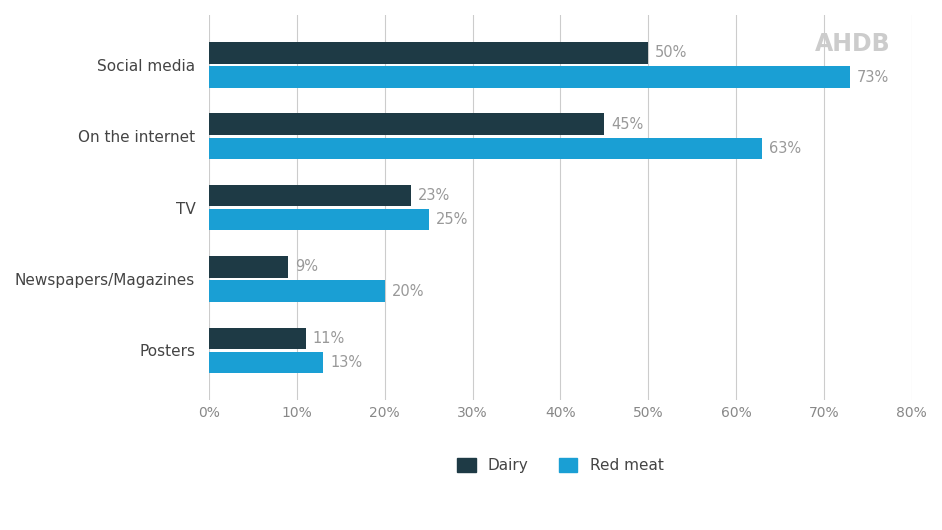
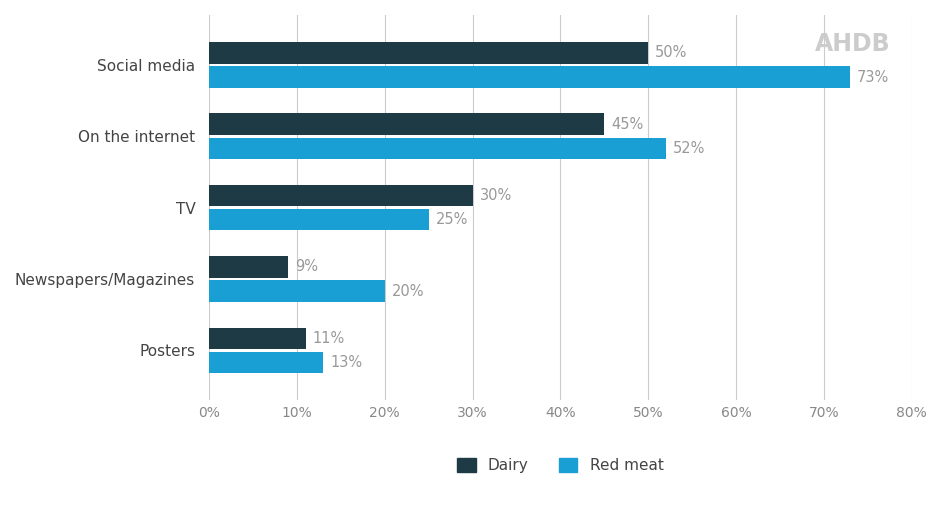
Red meat/On the internet: 63% -> 52%
Dairy/TV: 23% -> 30%
